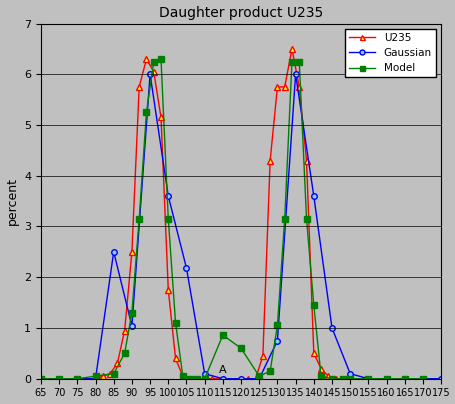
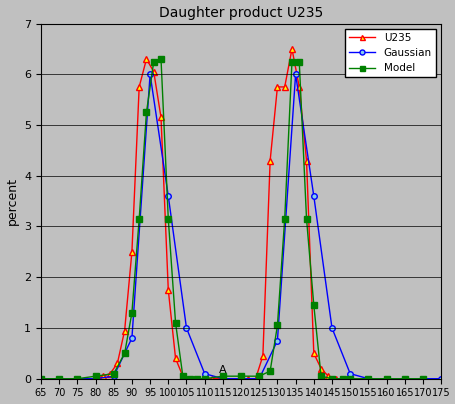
Gaussian/85: 2.50 -> 0.05
Gaussian/90: 1.04 -> 0.80
Gaussian/105: 2.18 -> 1.00
Model/115: 0.86 -> 0.05
Model/120: 0.60 -> 0.05
